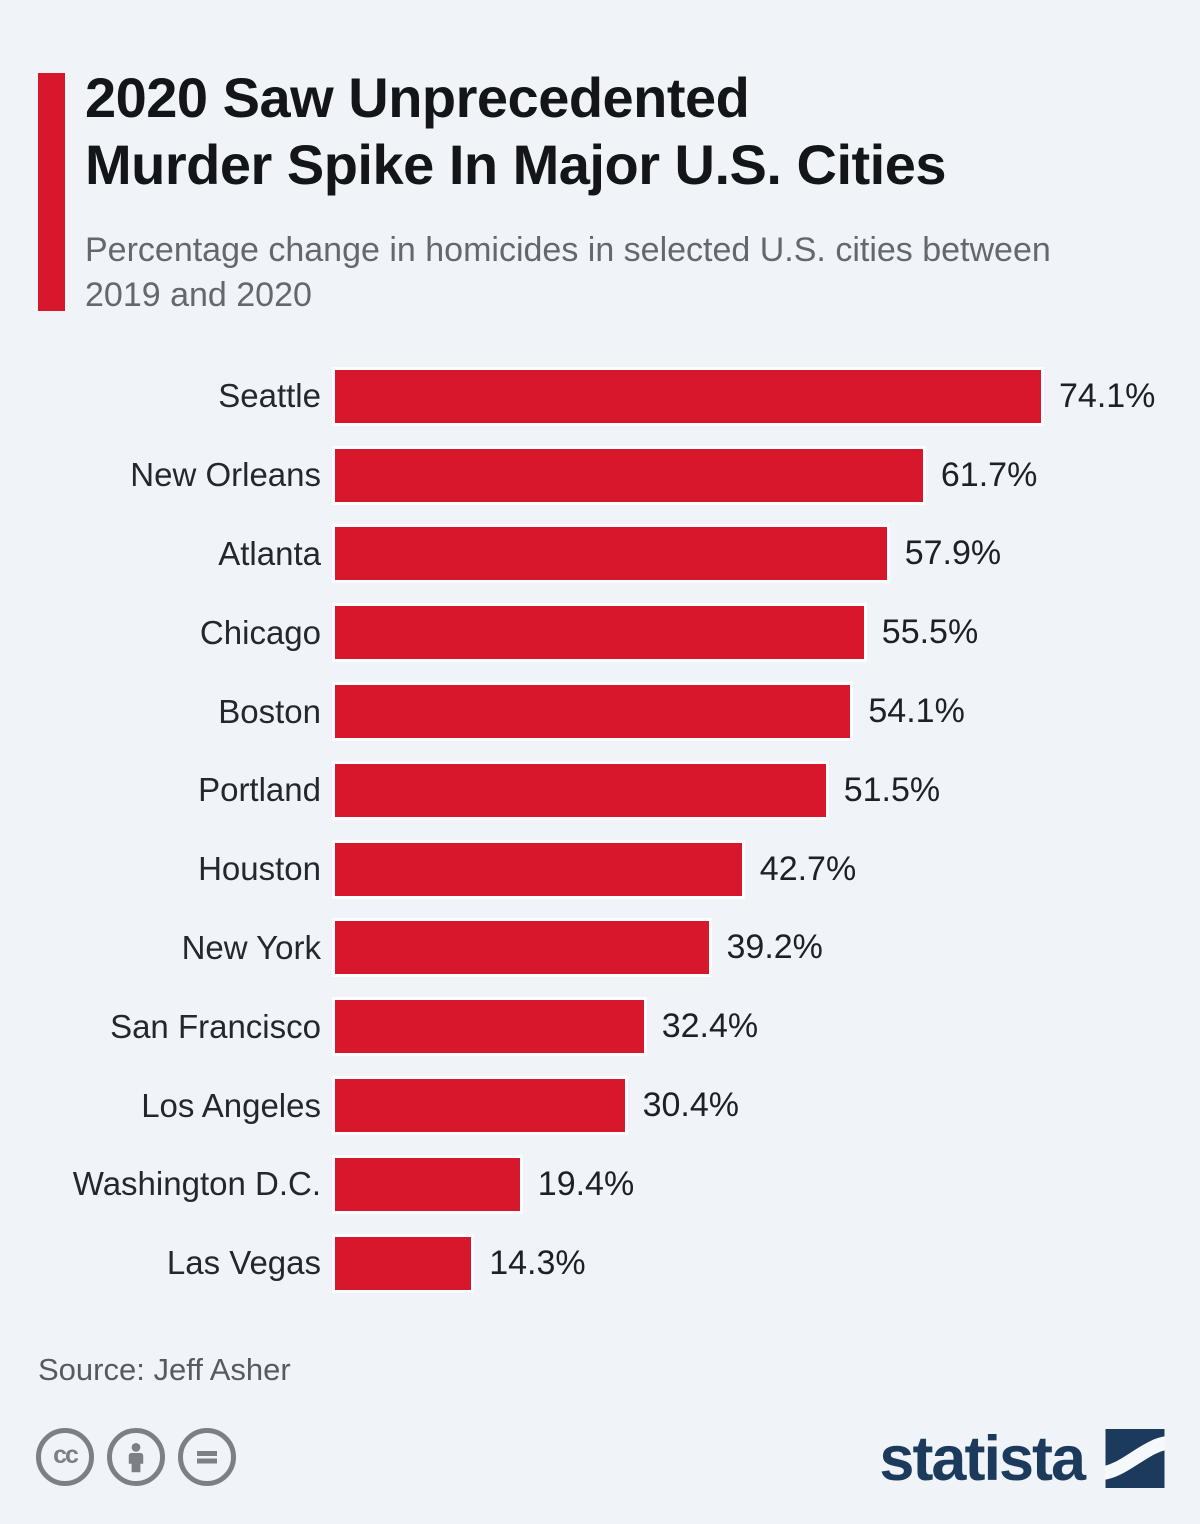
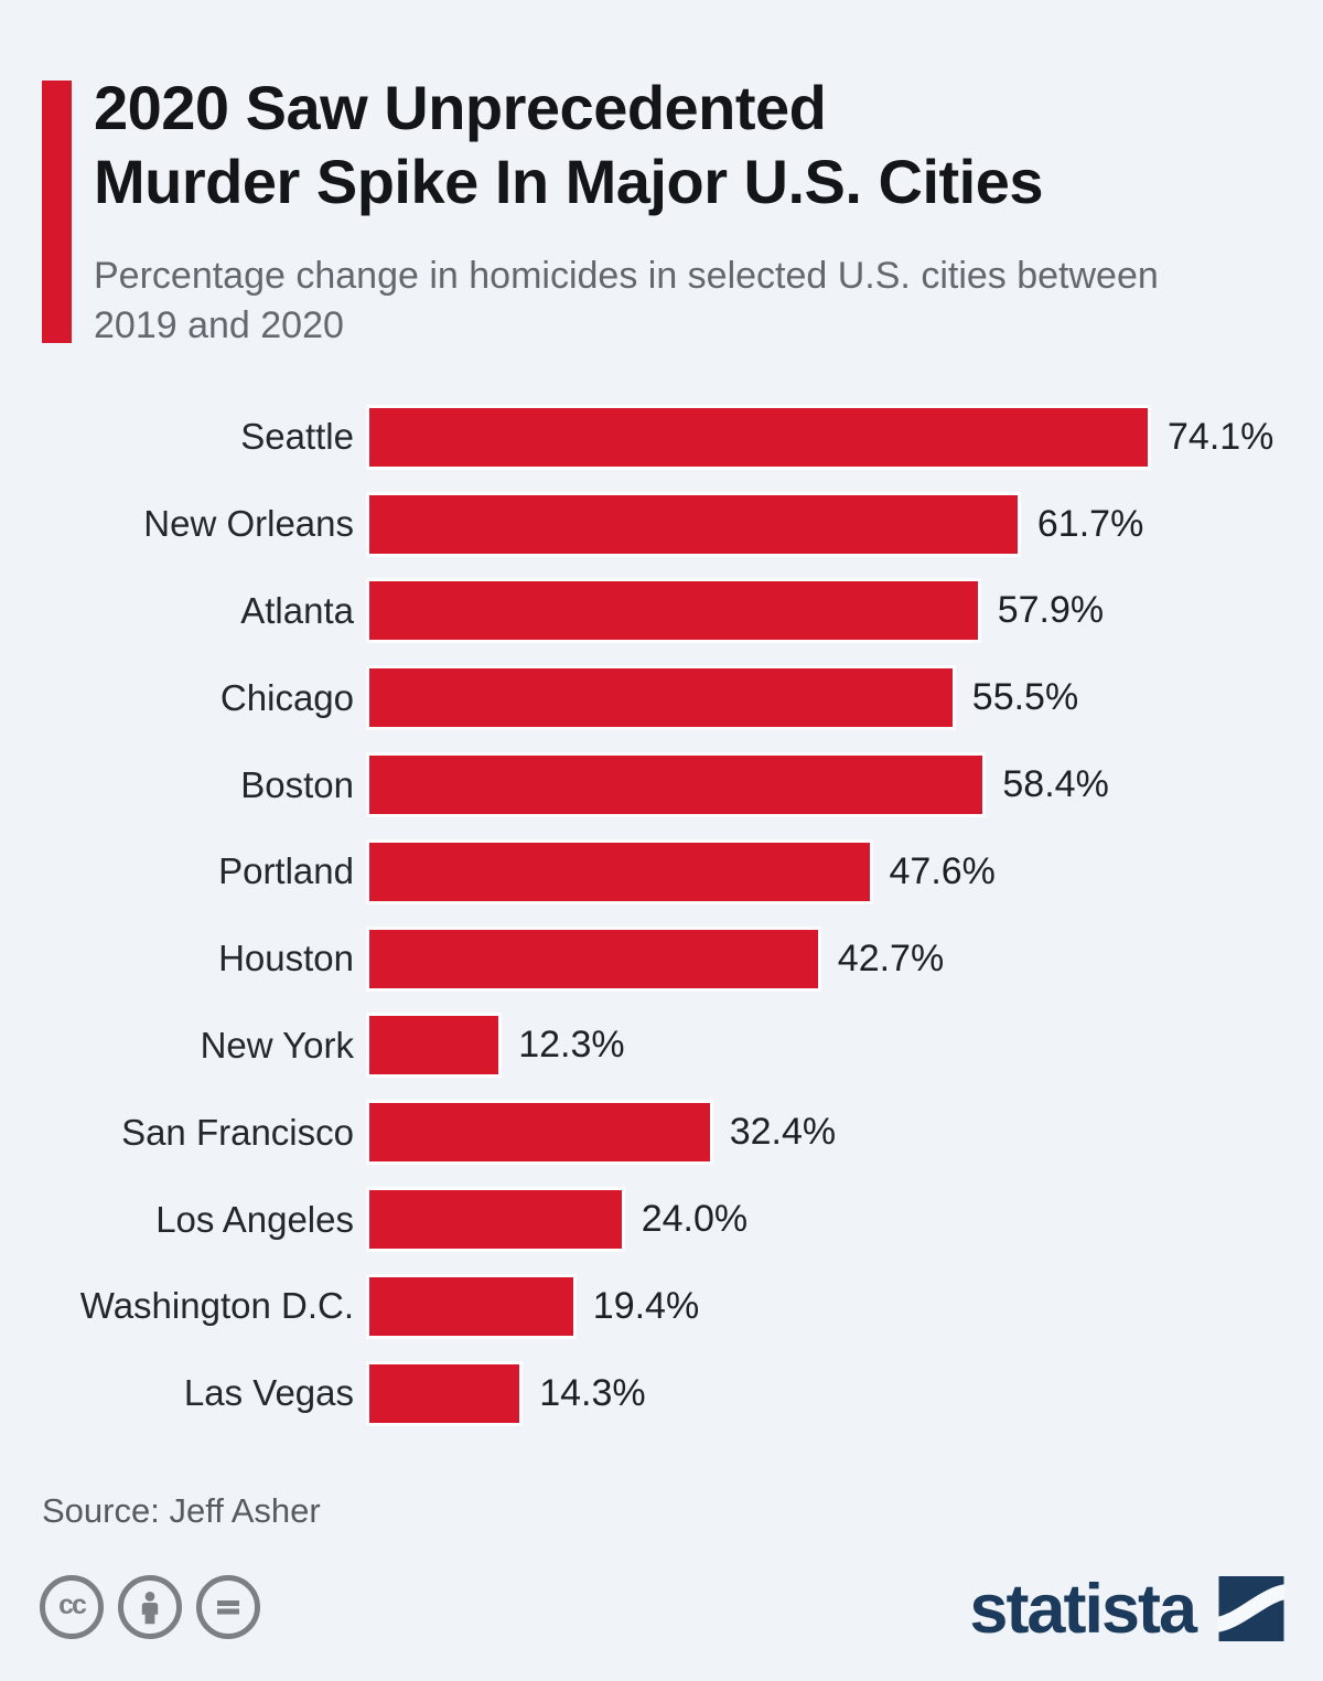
Boston: 54.1% -> 58.4%
Portland: 51.5% -> 47.6%
New York: 39.2% -> 12.3%
Los Angeles: 30.4% -> 24.0%
